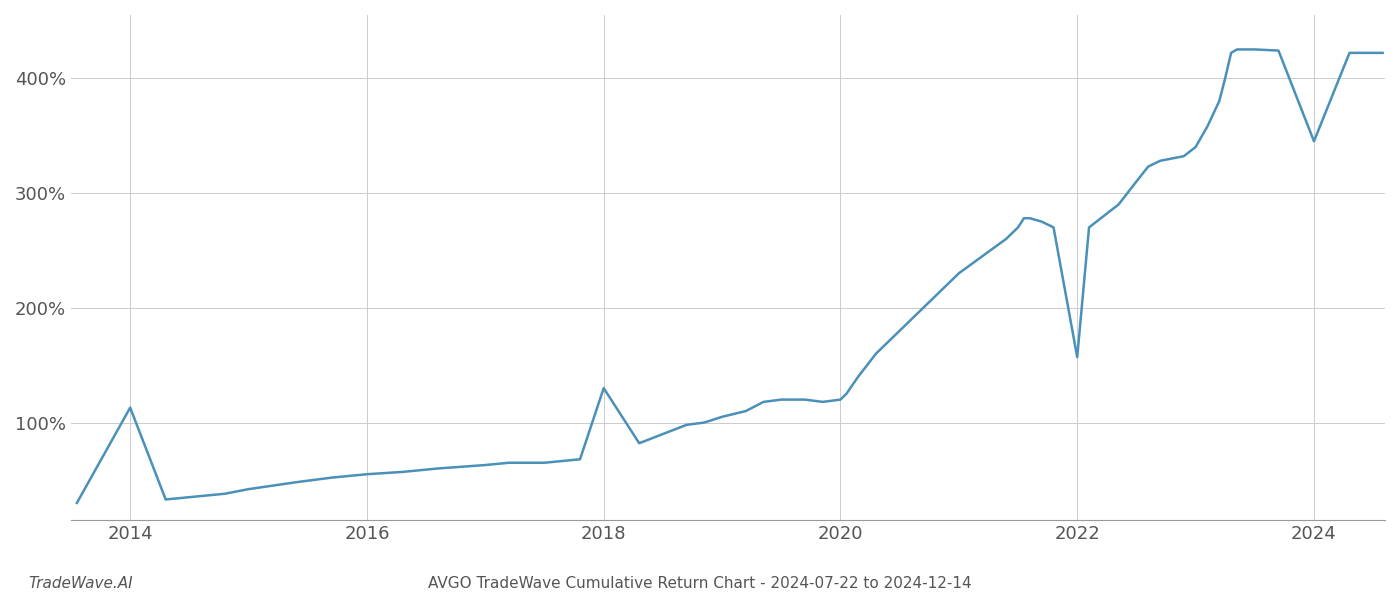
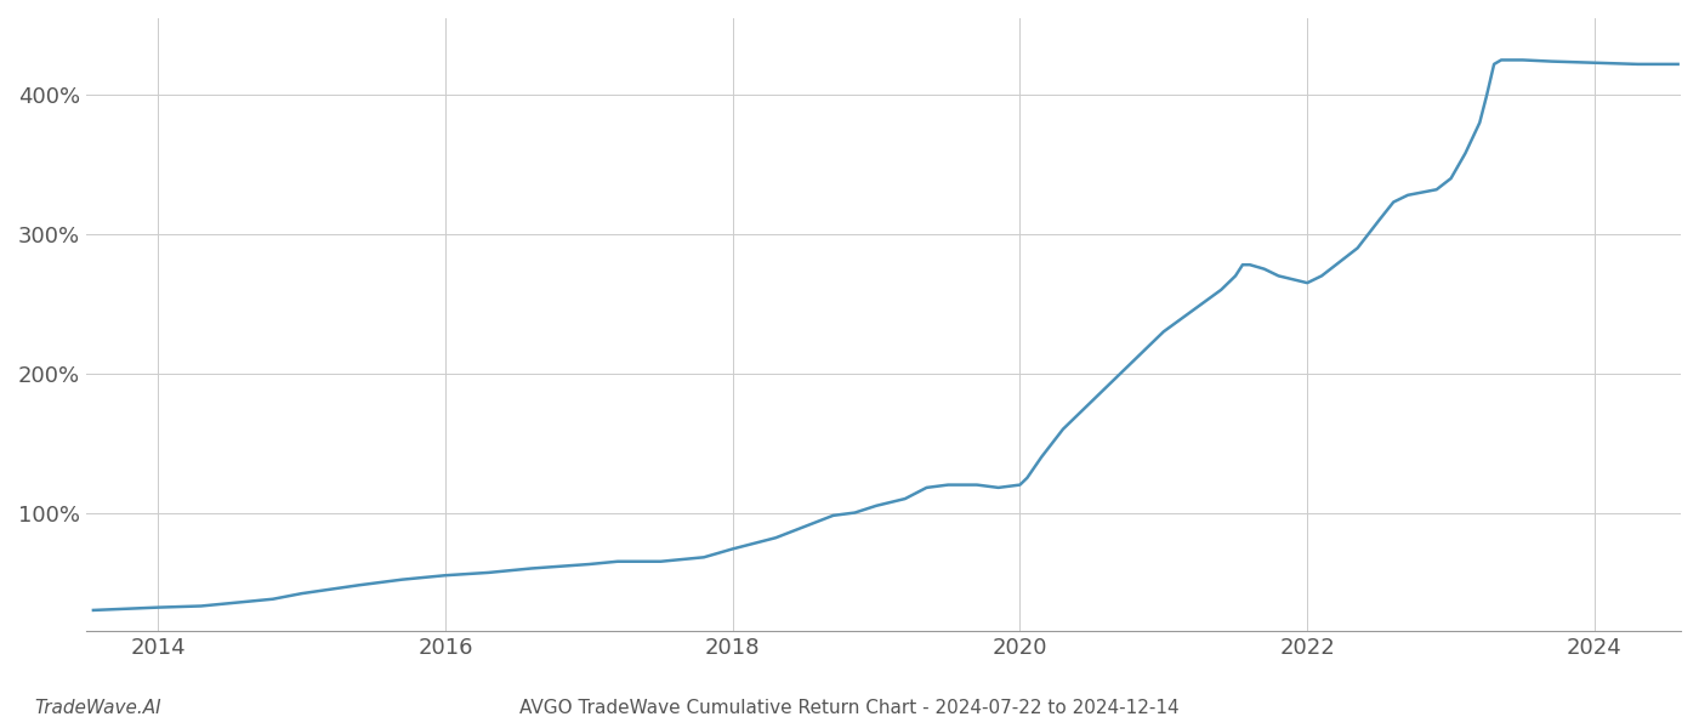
2014: 113% -> 32%
2018: 130% -> 74%
2022: 157% -> 265%
2024: 345% -> 423%
